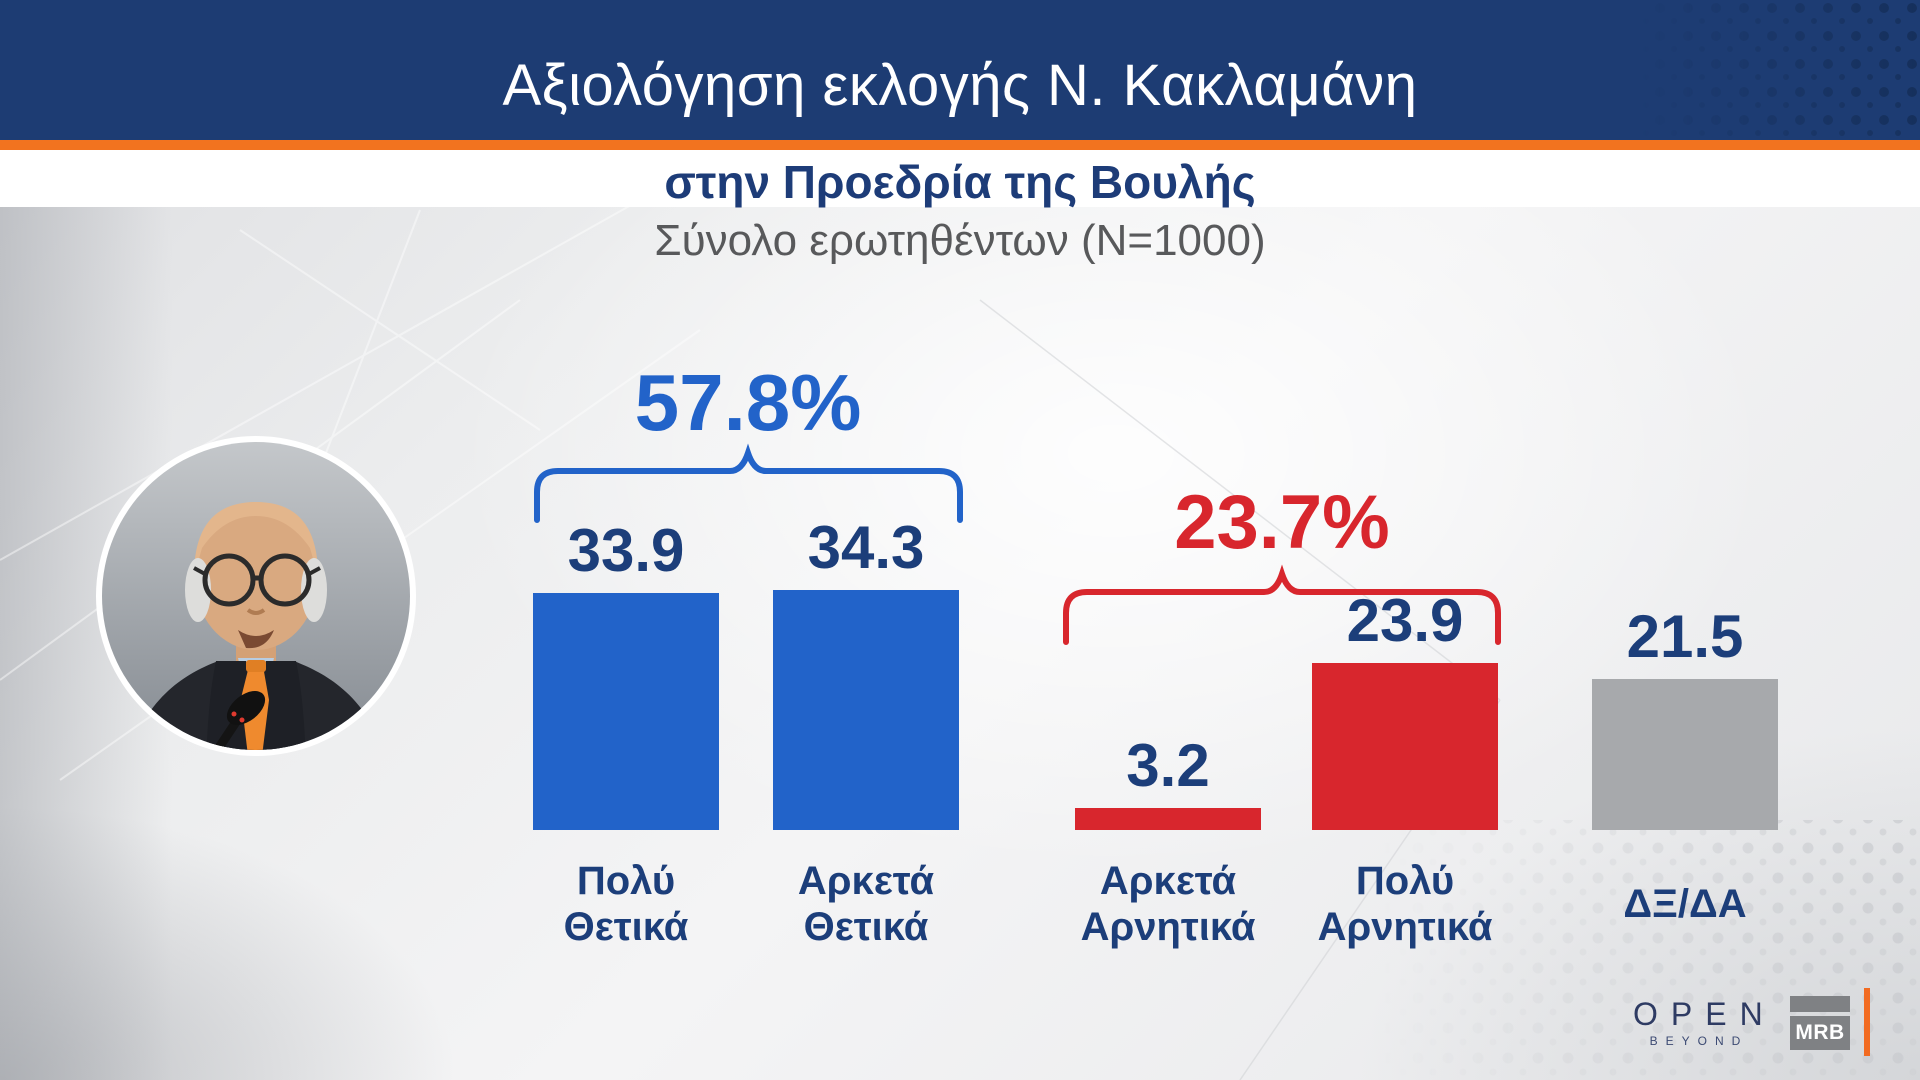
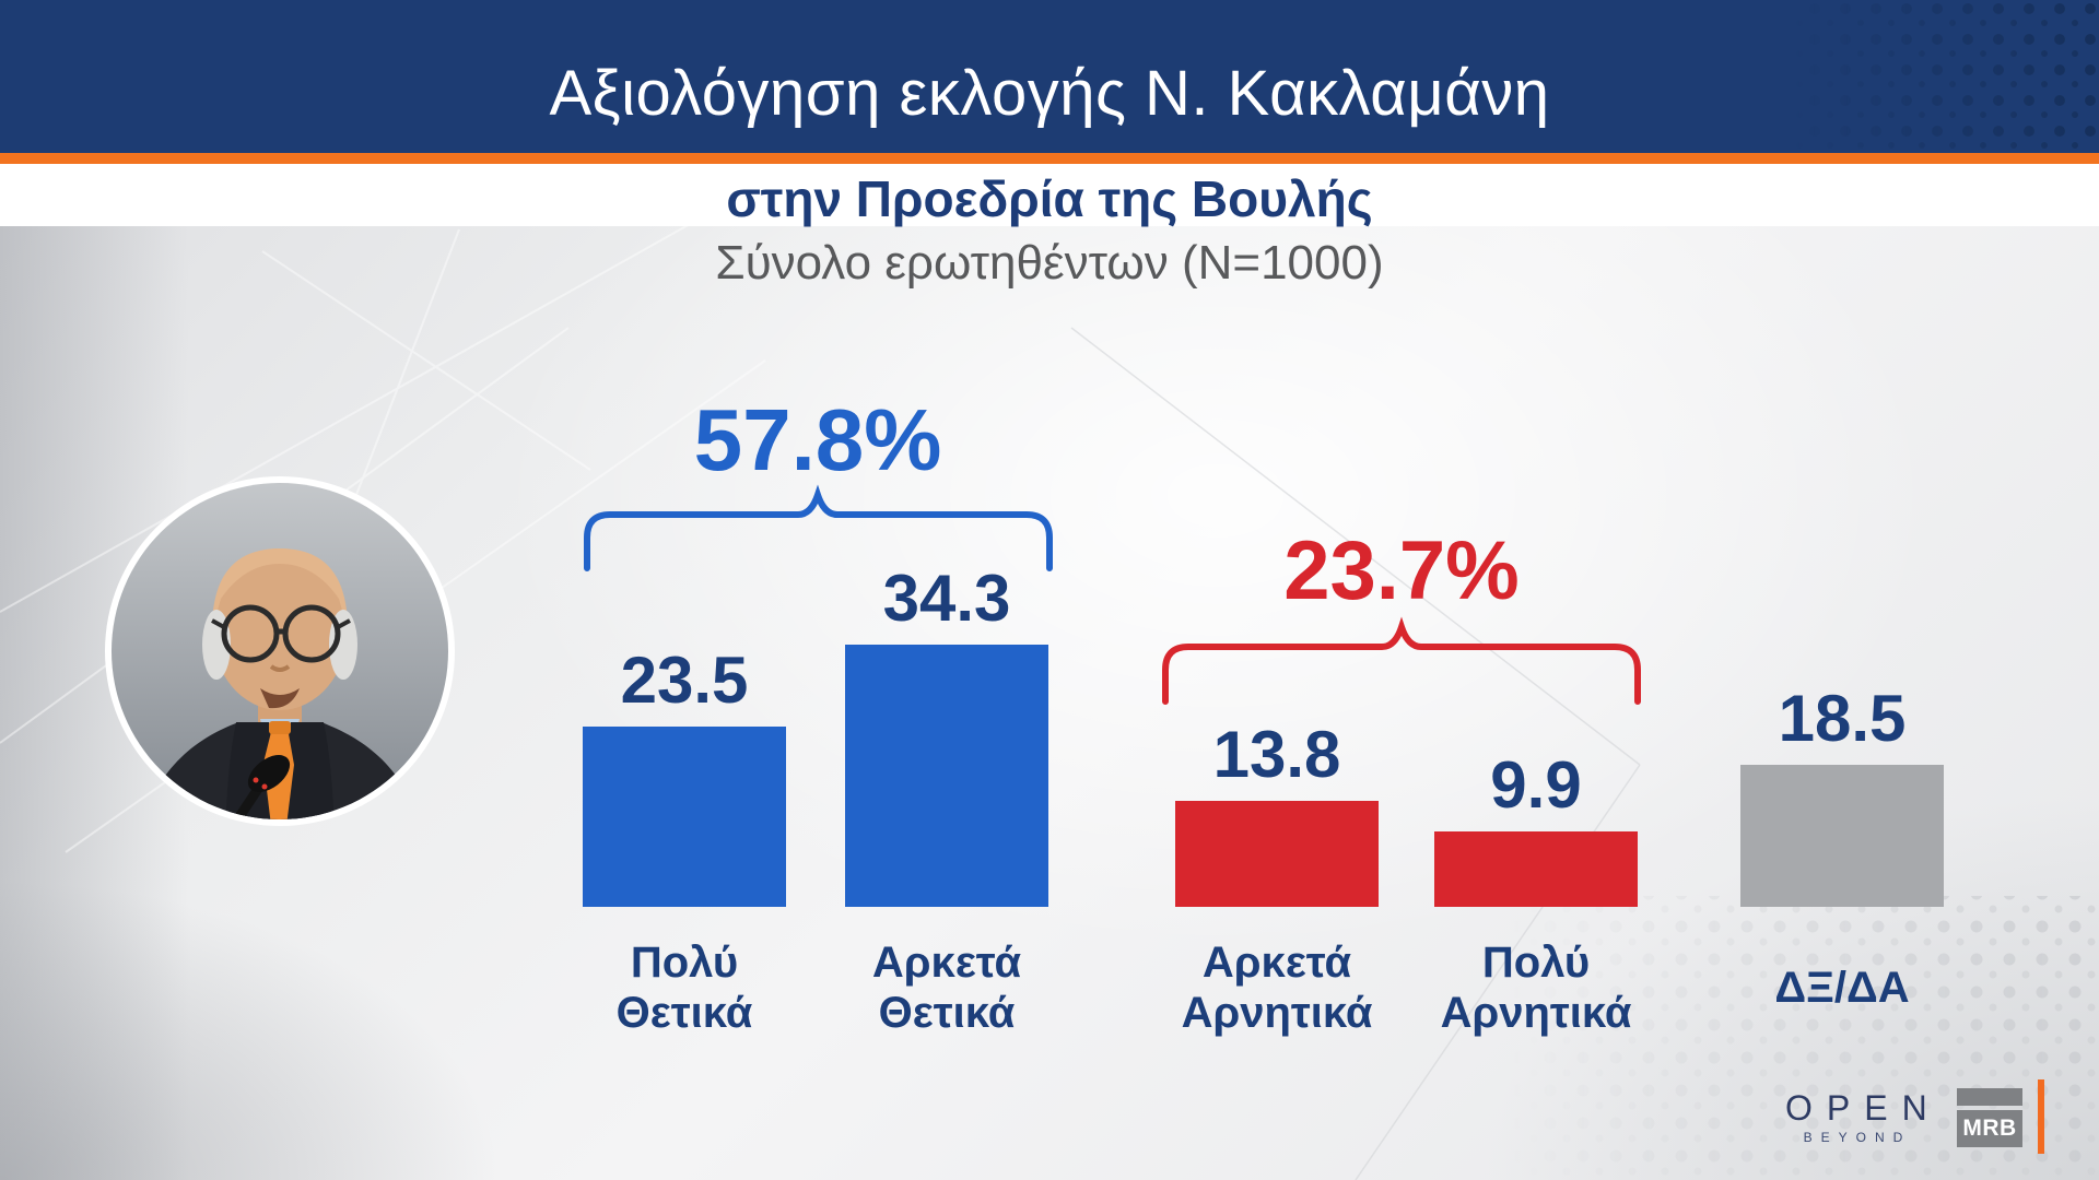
Πολύ Θετικά: 33.9 -> 23.5
Αρκετά Αρνητικά: 3.2 -> 13.8
Πολύ Αρνητικά: 23.9 -> 9.9
ΔΞ/ΔΑ: 21.5 -> 18.5
